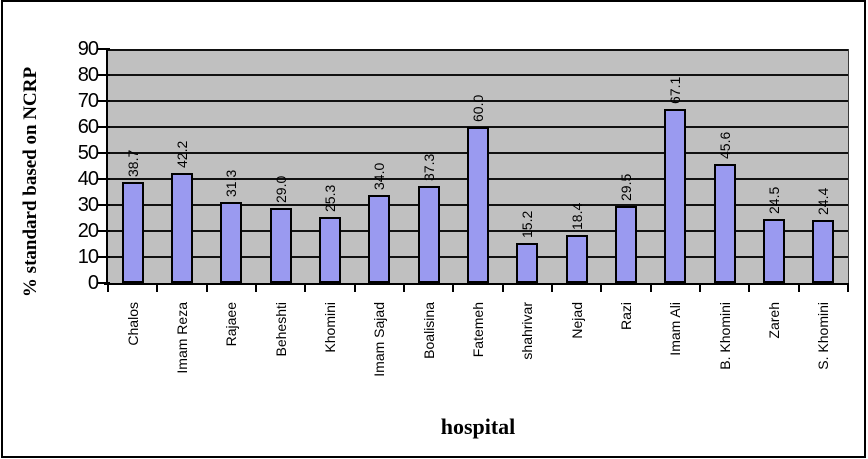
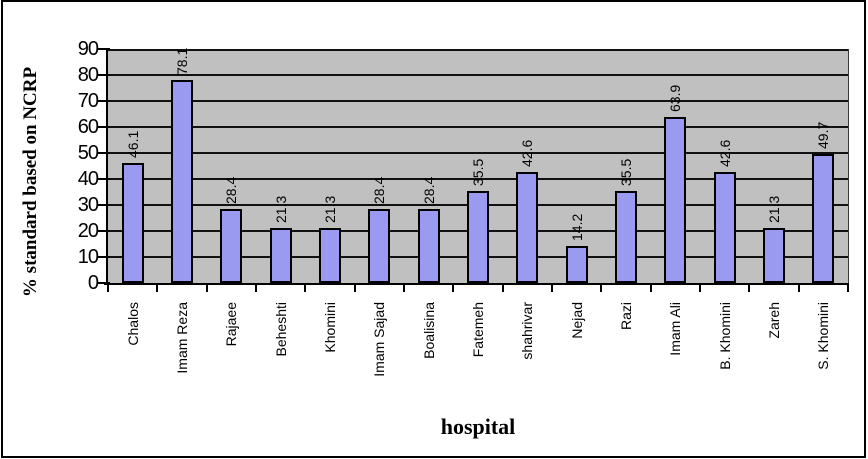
Chalos: 38.7 -> 46.1
Imam Reza: 42.2 -> 78.1
Rajaee: 31.3 -> 28.4
Beheshti: 29.0 -> 21.3
Khomini: 25.3 -> 21.3
Imam Sajad: 34.0 -> 28.4
Boalisina: 37.3 -> 28.4
Fatemeh: 60.0 -> 35.5
shahrivar: 15.2 -> 42.6
Nejad: 18.4 -> 14.2
Razi: 29.5 -> 35.5
Imam Ali: 67.1 -> 63.9
B. Khomini: 45.6 -> 42.6
Zareh: 24.5 -> 21.3
S. Khomini: 24.4 -> 49.7
